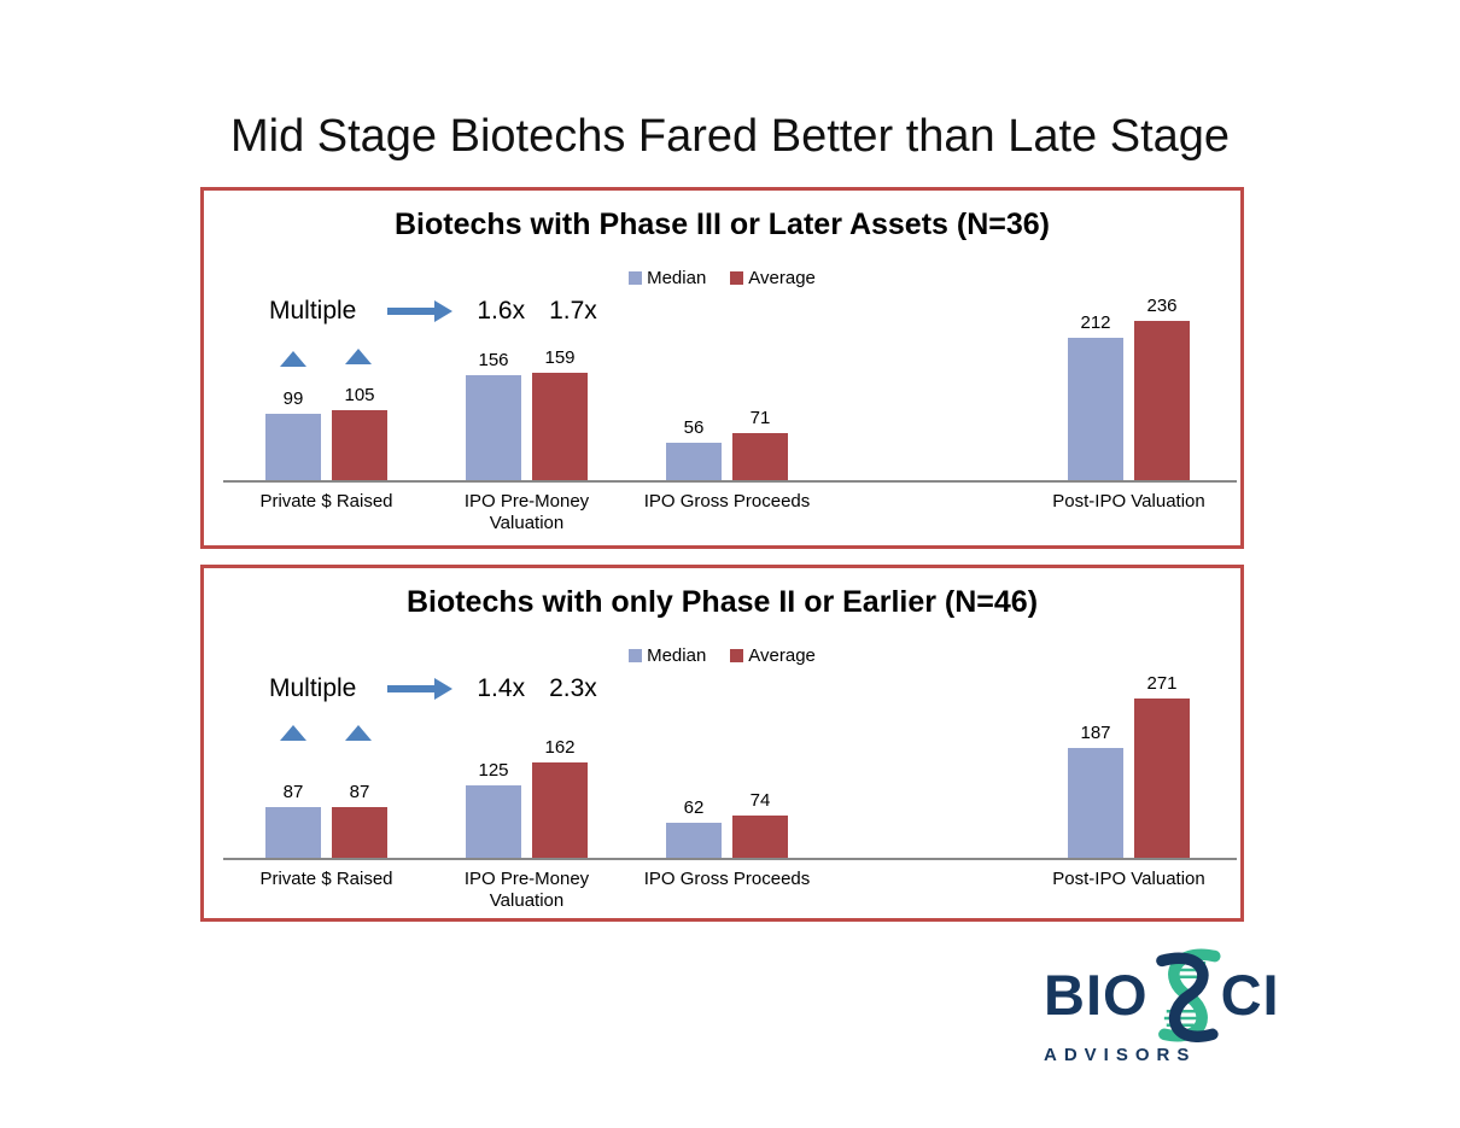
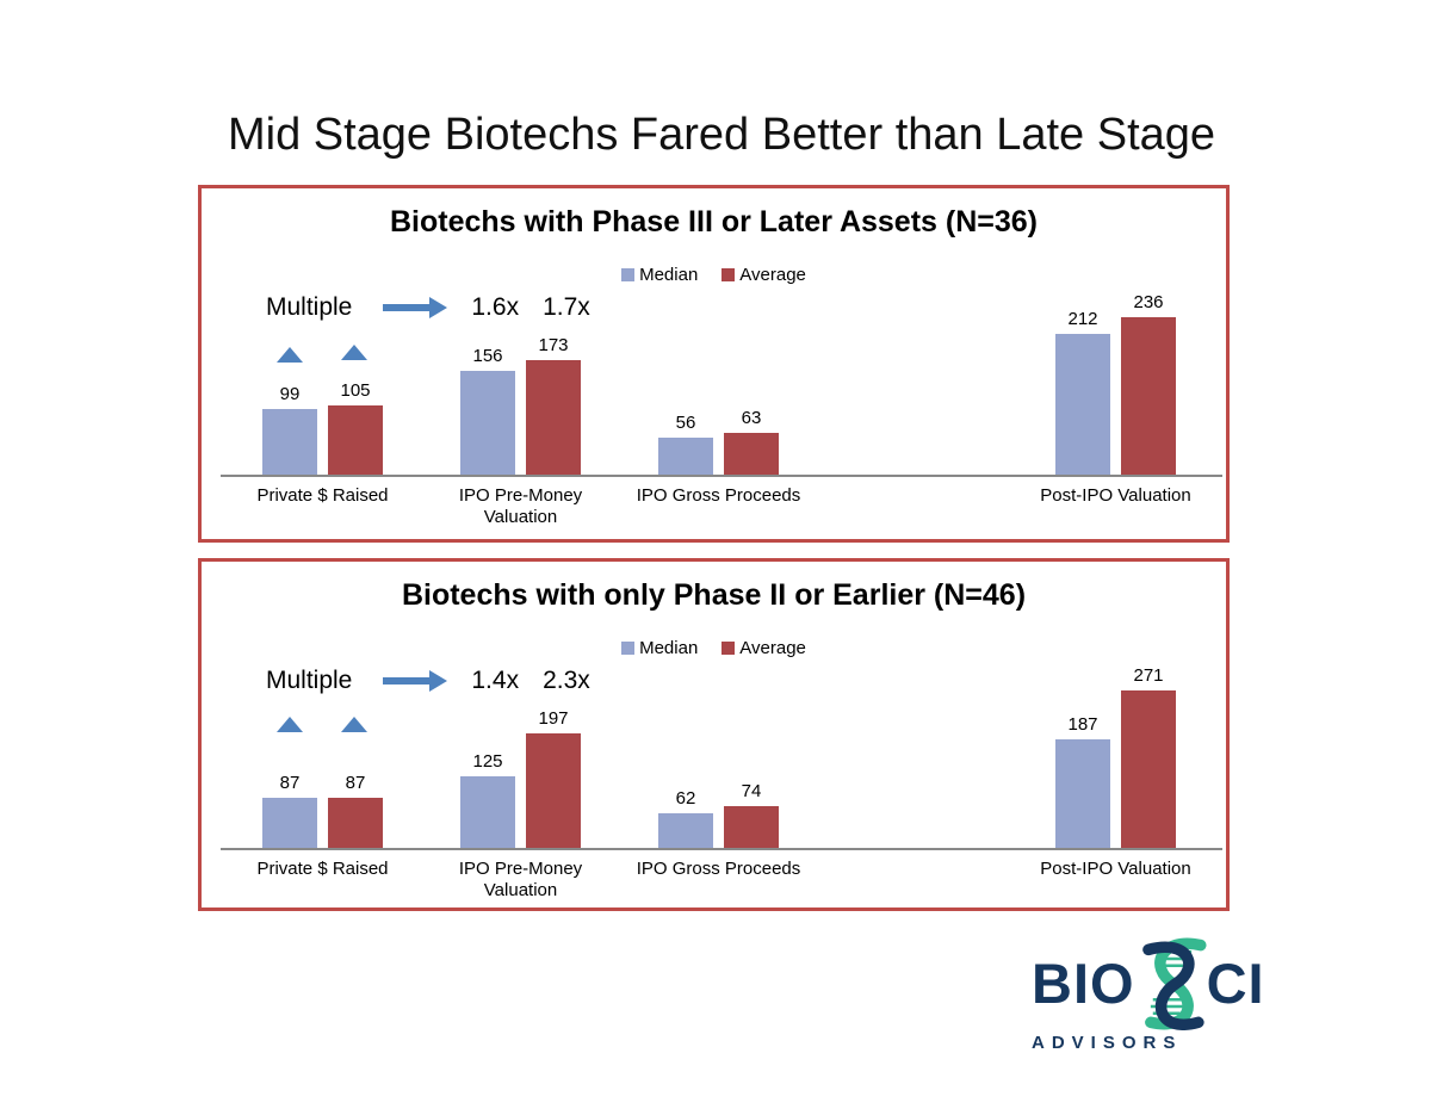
Biotechs with Phase III or Later Assets (N=36)/Average/IPO Pre-Money Valuation: 159 -> 173
Biotechs with Phase III or Later Assets (N=36)/Average/IPO Gross Proceeds: 71 -> 63
Biotechs with only Phase II or Earlier (N=46)/Average/IPO Pre-Money Valuation: 162 -> 197
